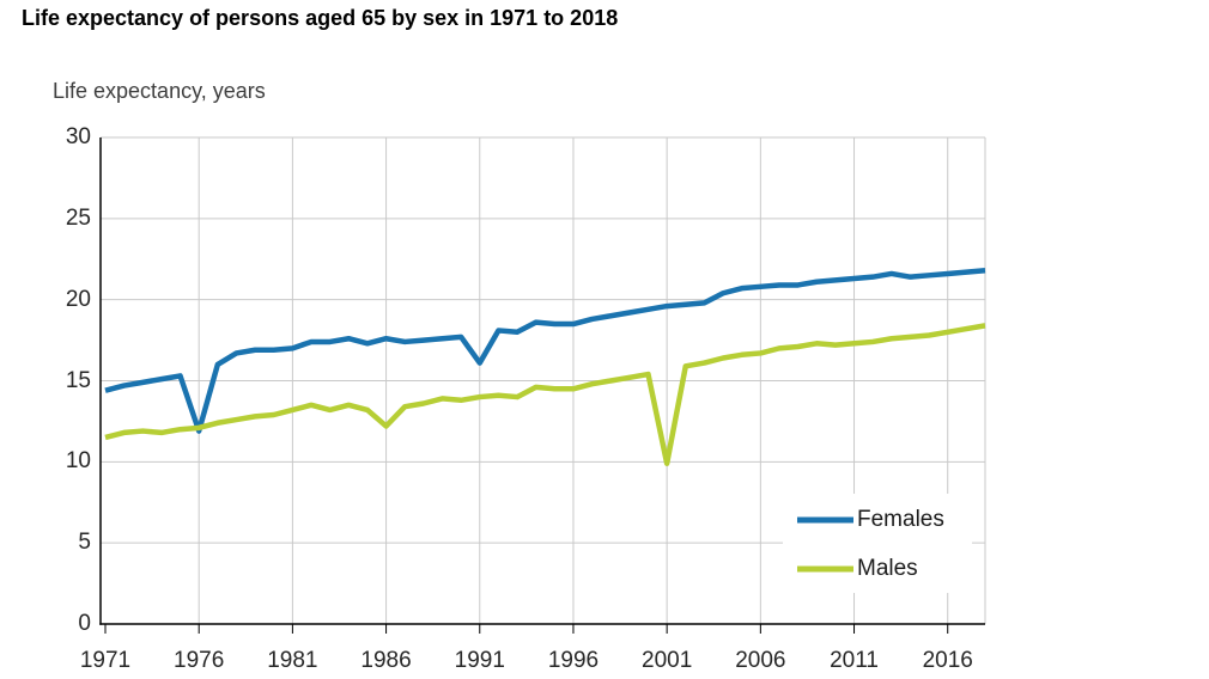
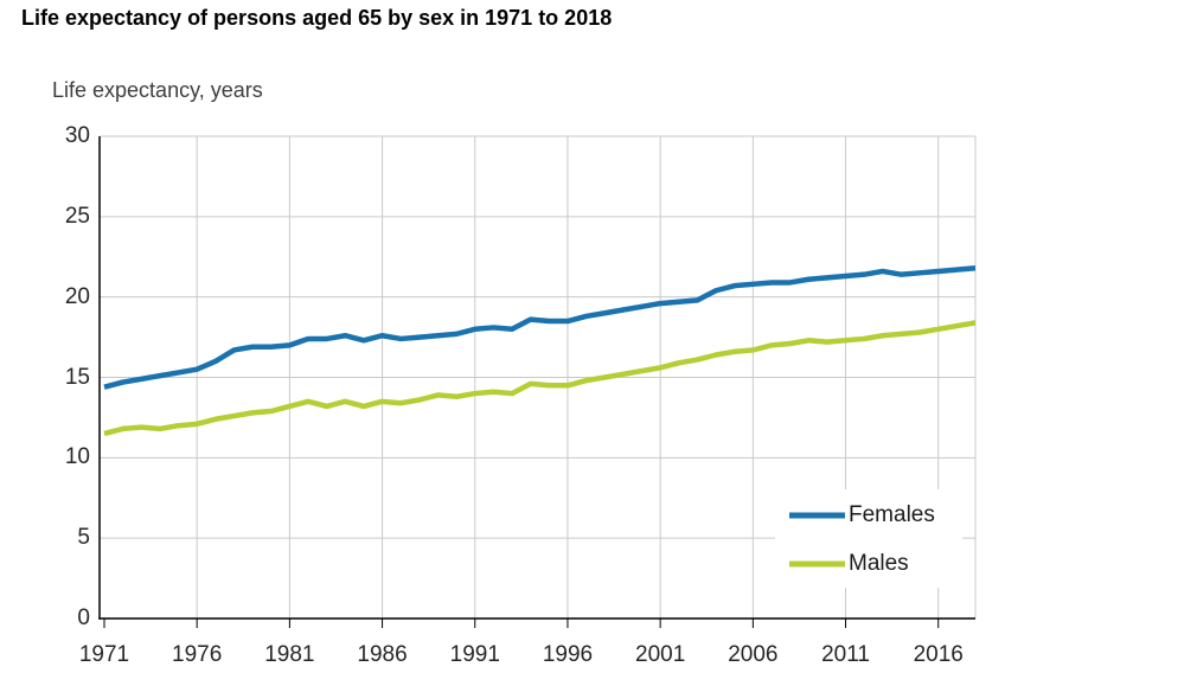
Females/1976: 11.9 -> 15.5
Males/1986: 12.2 -> 13.5
Females/1991: 16.1 -> 18.0
Males/2001: 9.9 -> 15.6
